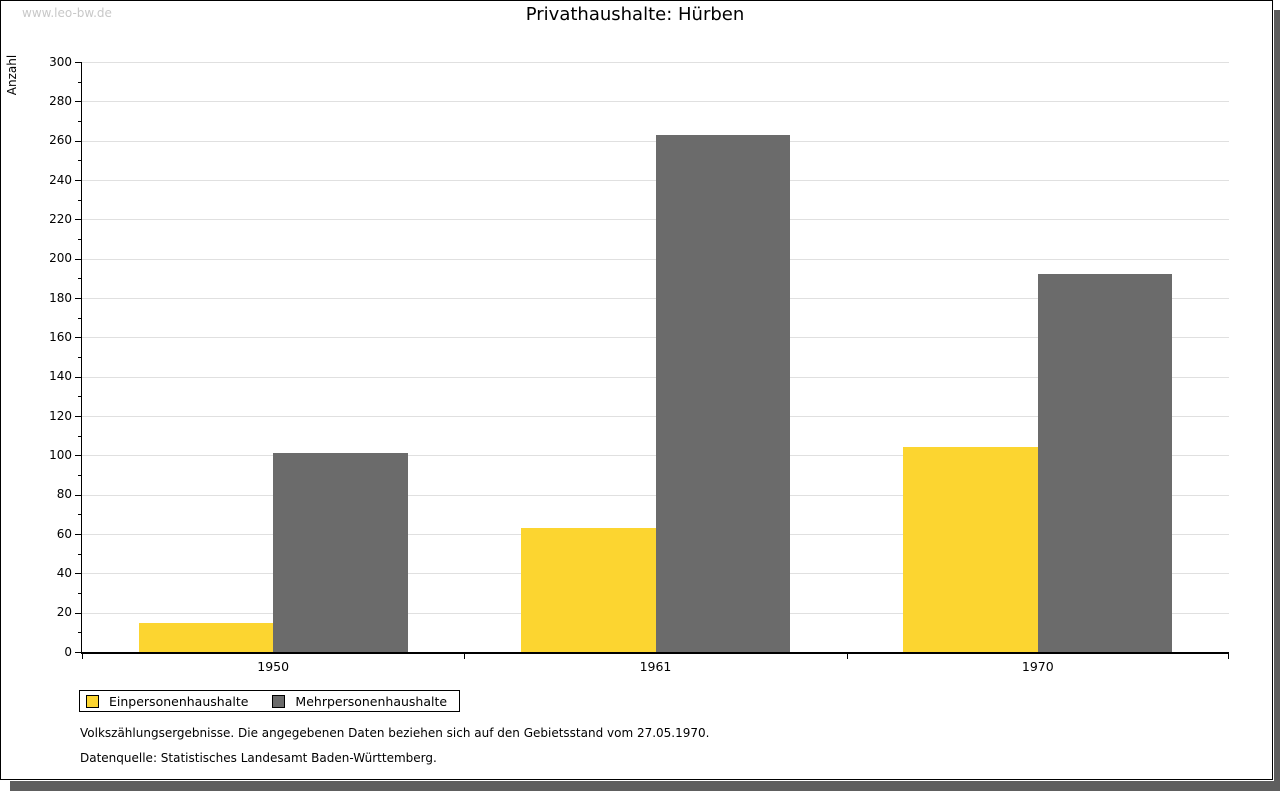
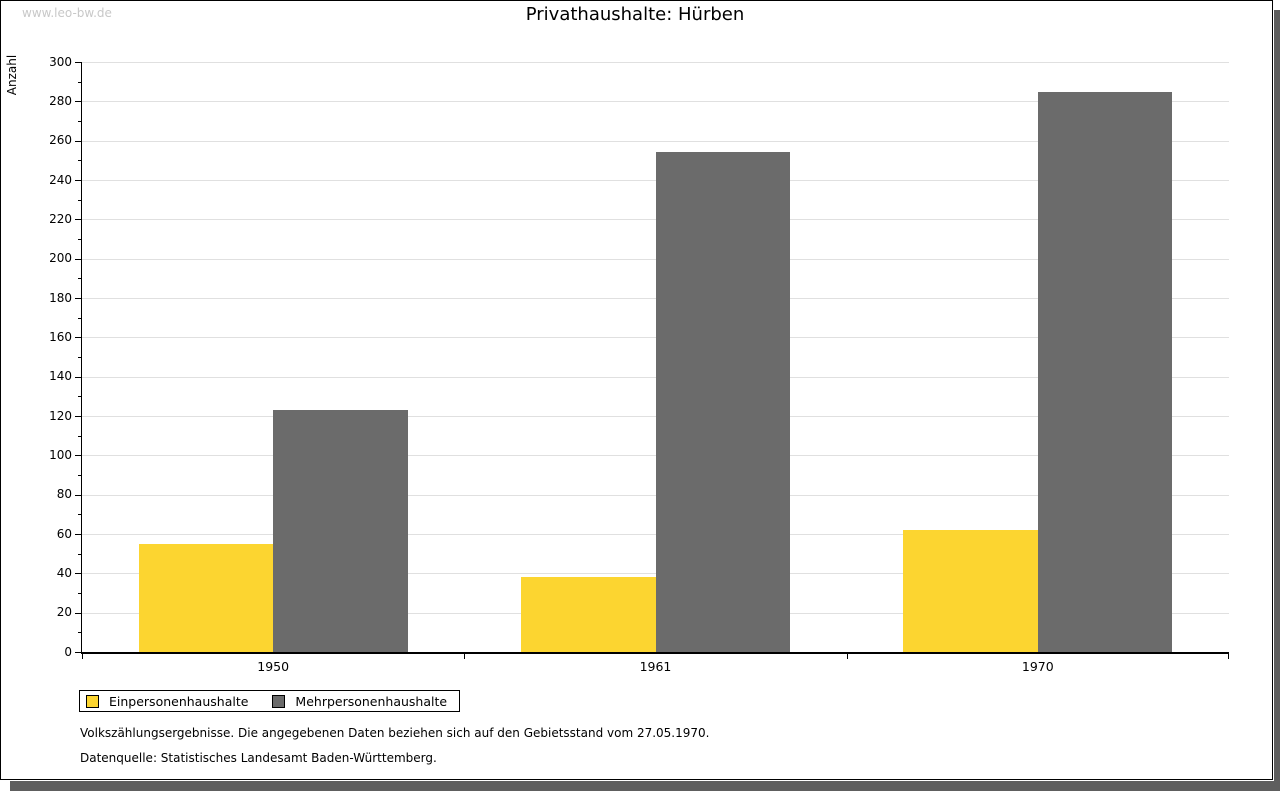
Einpersonenhaushalte/1950: 15 -> 55
Mehrpersonenhaushalte/1950: 101 -> 123
Einpersonenhaushalte/1961: 63 -> 38
Mehrpersonenhaushalte/1961: 263 -> 254
Einpersonenhaushalte/1970: 104 -> 62
Mehrpersonenhaushalte/1970: 192 -> 285
